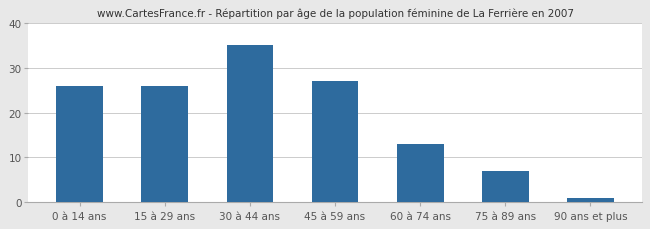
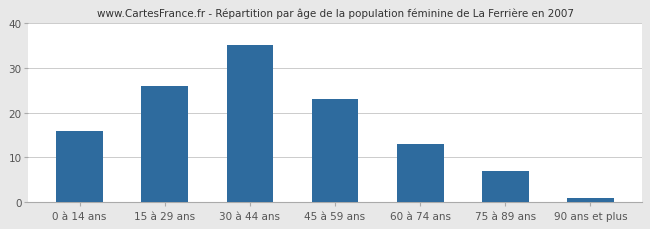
0 à 14 ans: 26 -> 16
45 à 59 ans: 27 -> 23
